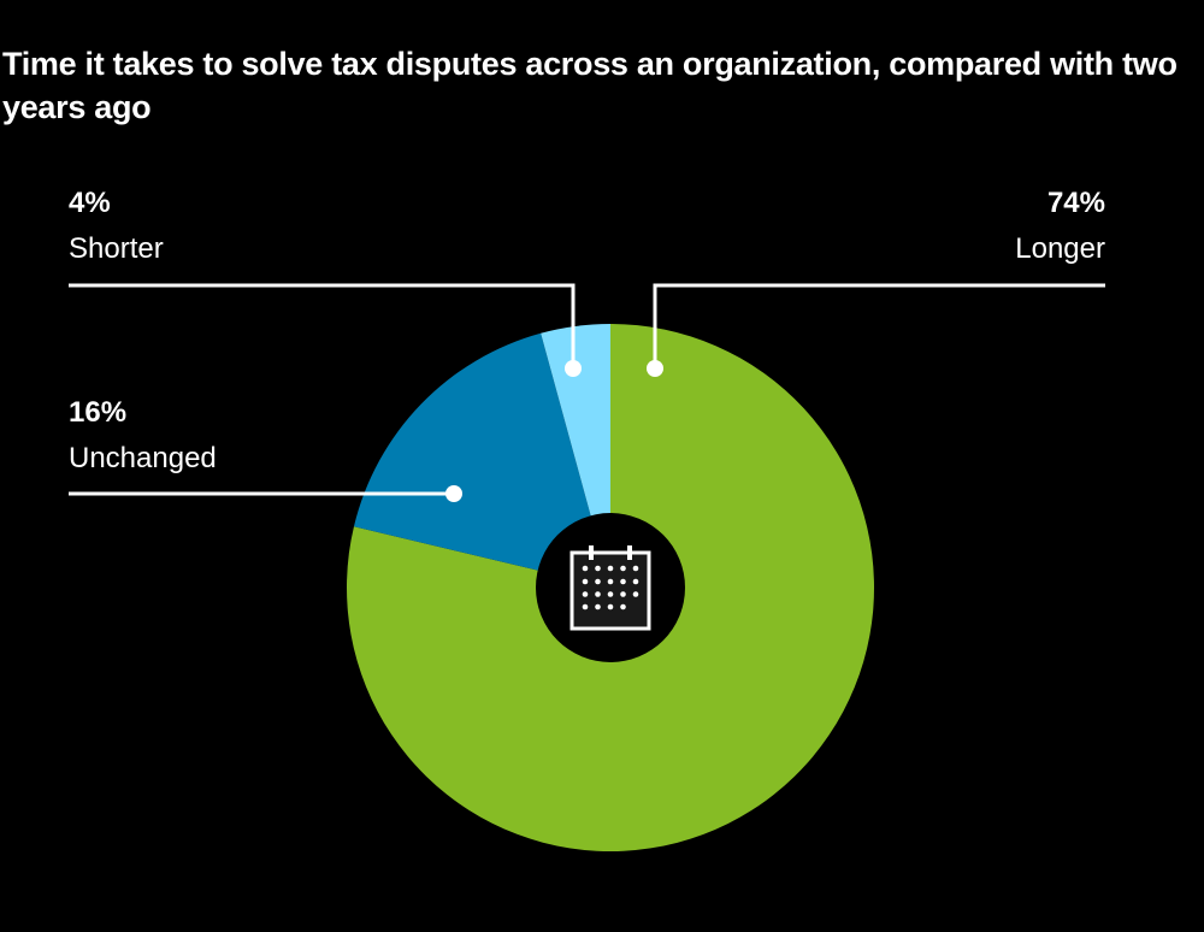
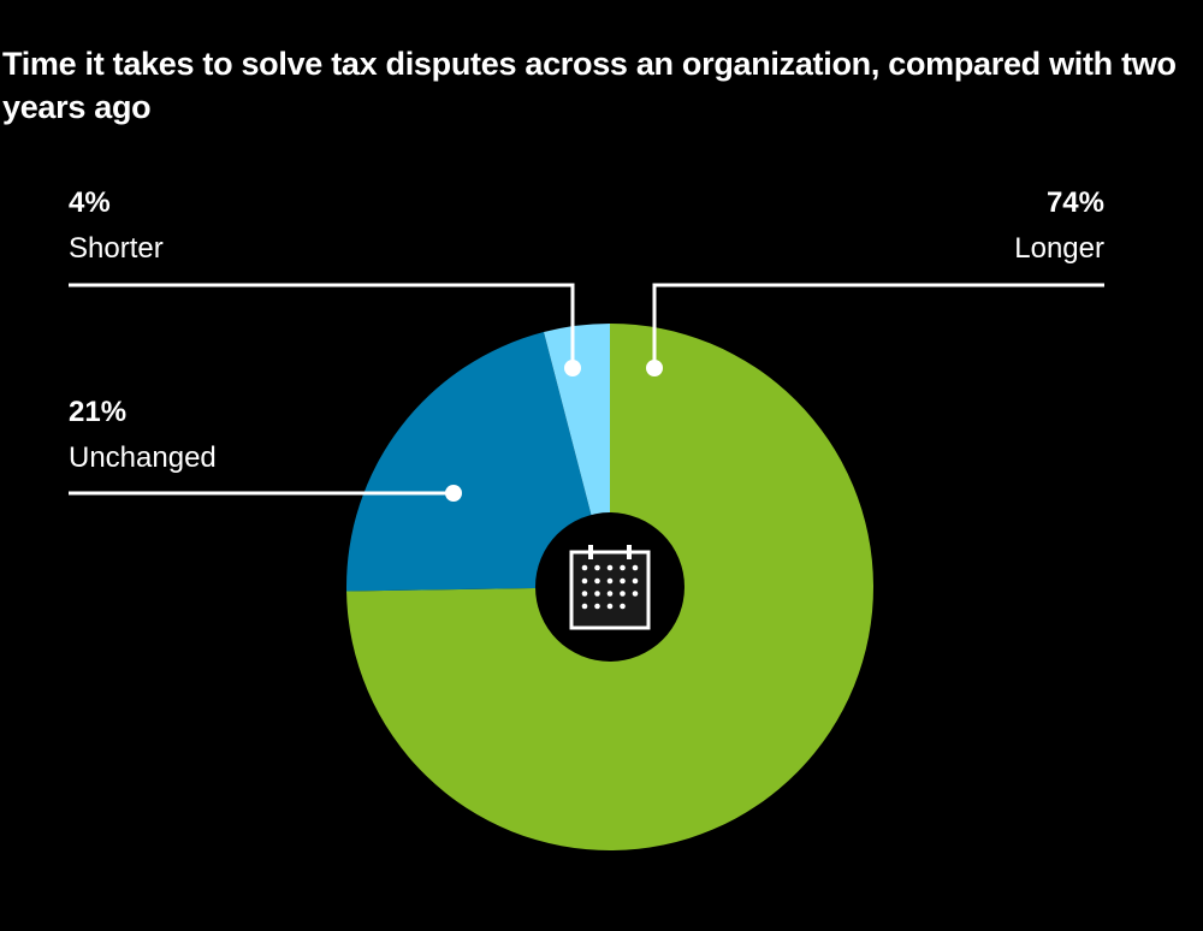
Unchanged: 16% -> 21%
